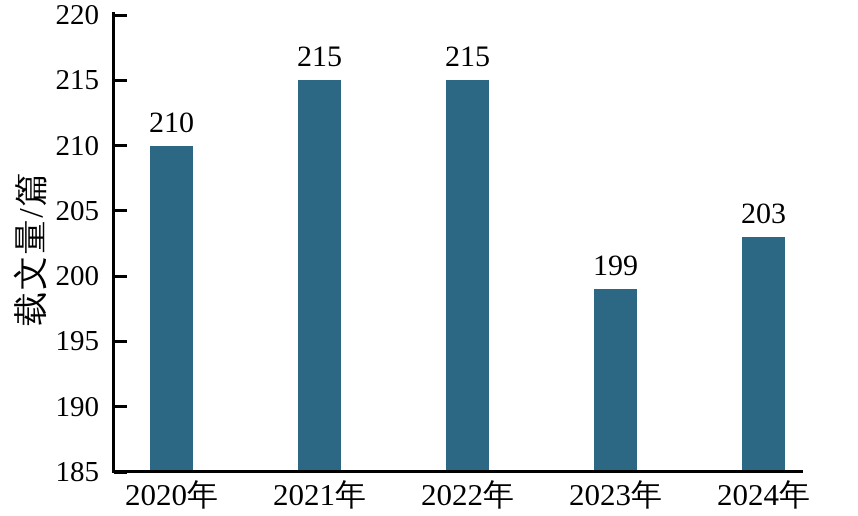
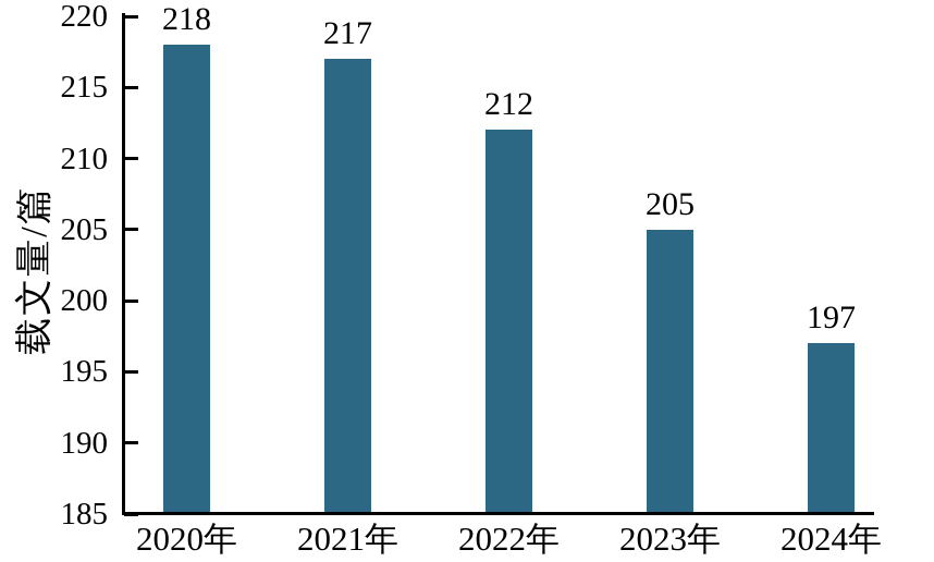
2020年: 210 -> 218
2021年: 215 -> 217
2022年: 215 -> 212
2023年: 199 -> 205
2024年: 203 -> 197
